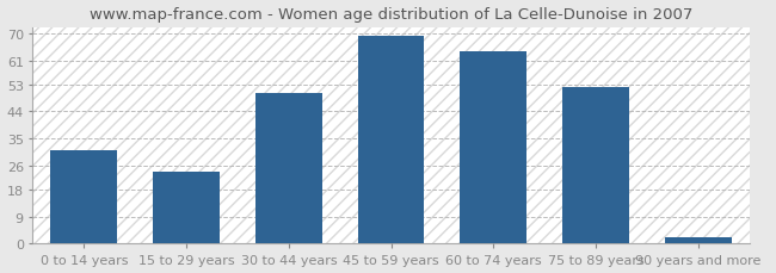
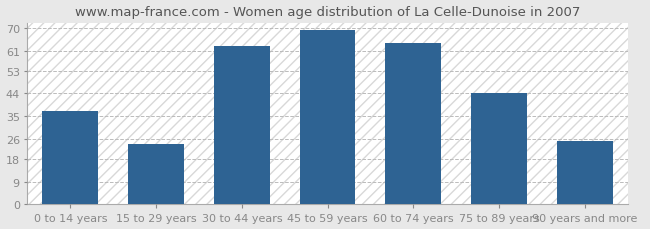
0 to 14 years: 31 -> 37
30 to 44 years: 50 -> 63
75 to 89 years: 52 -> 44
90 years and more: 2 -> 25
